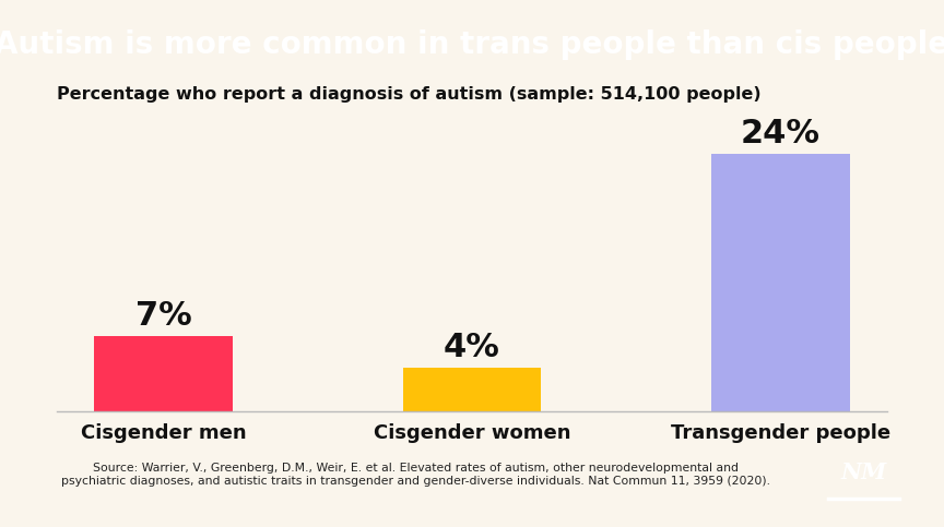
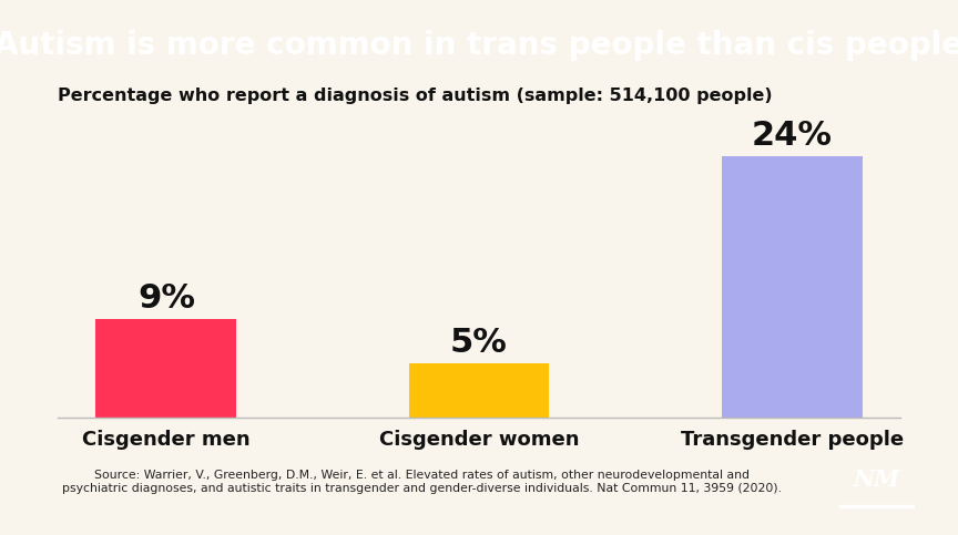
Cisgender men: 7% -> 9%
Cisgender women: 4% -> 5%
